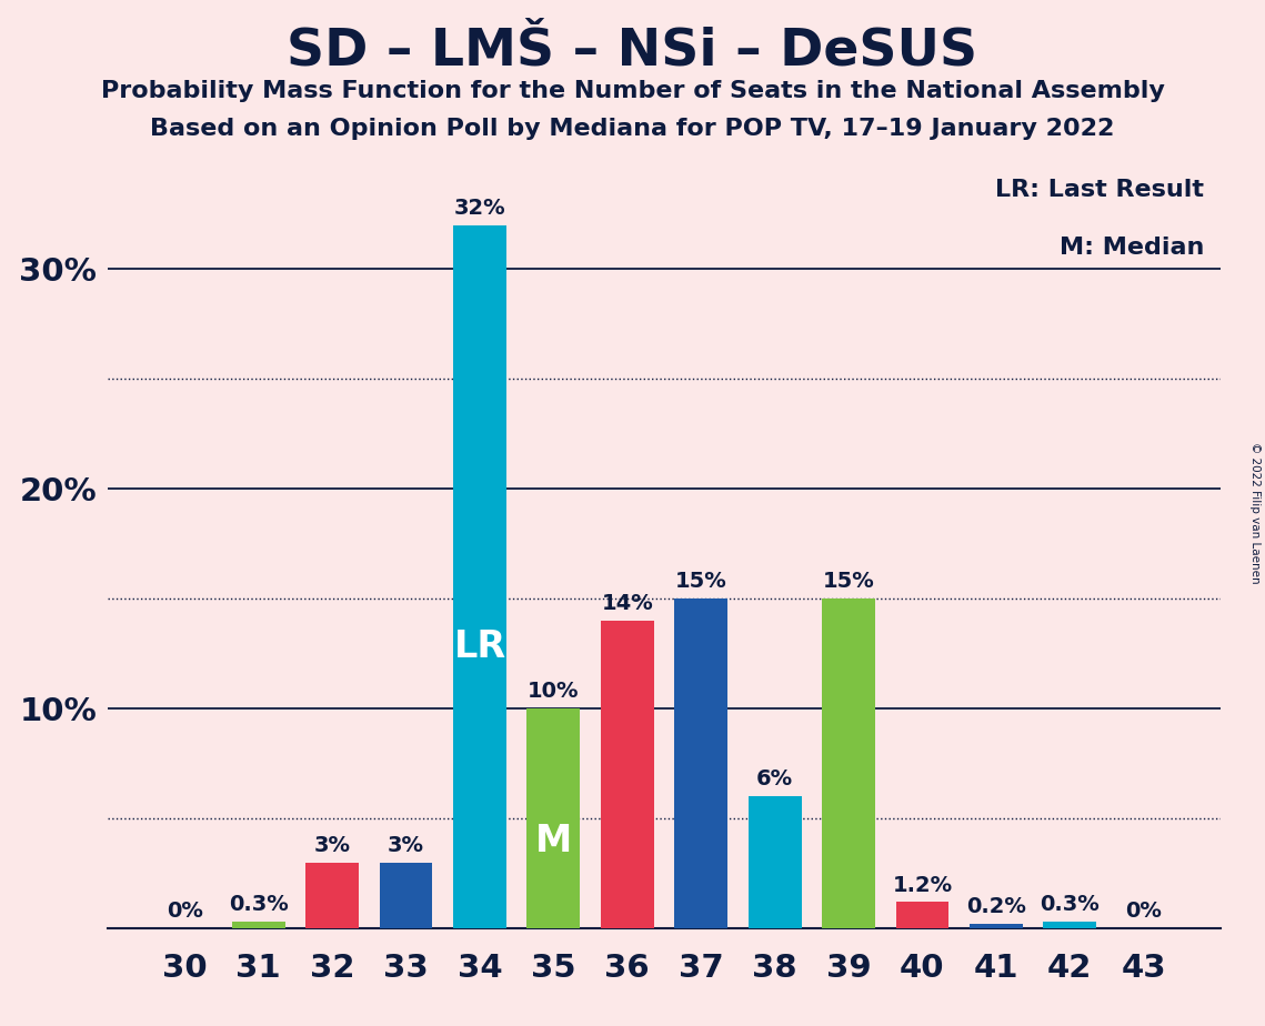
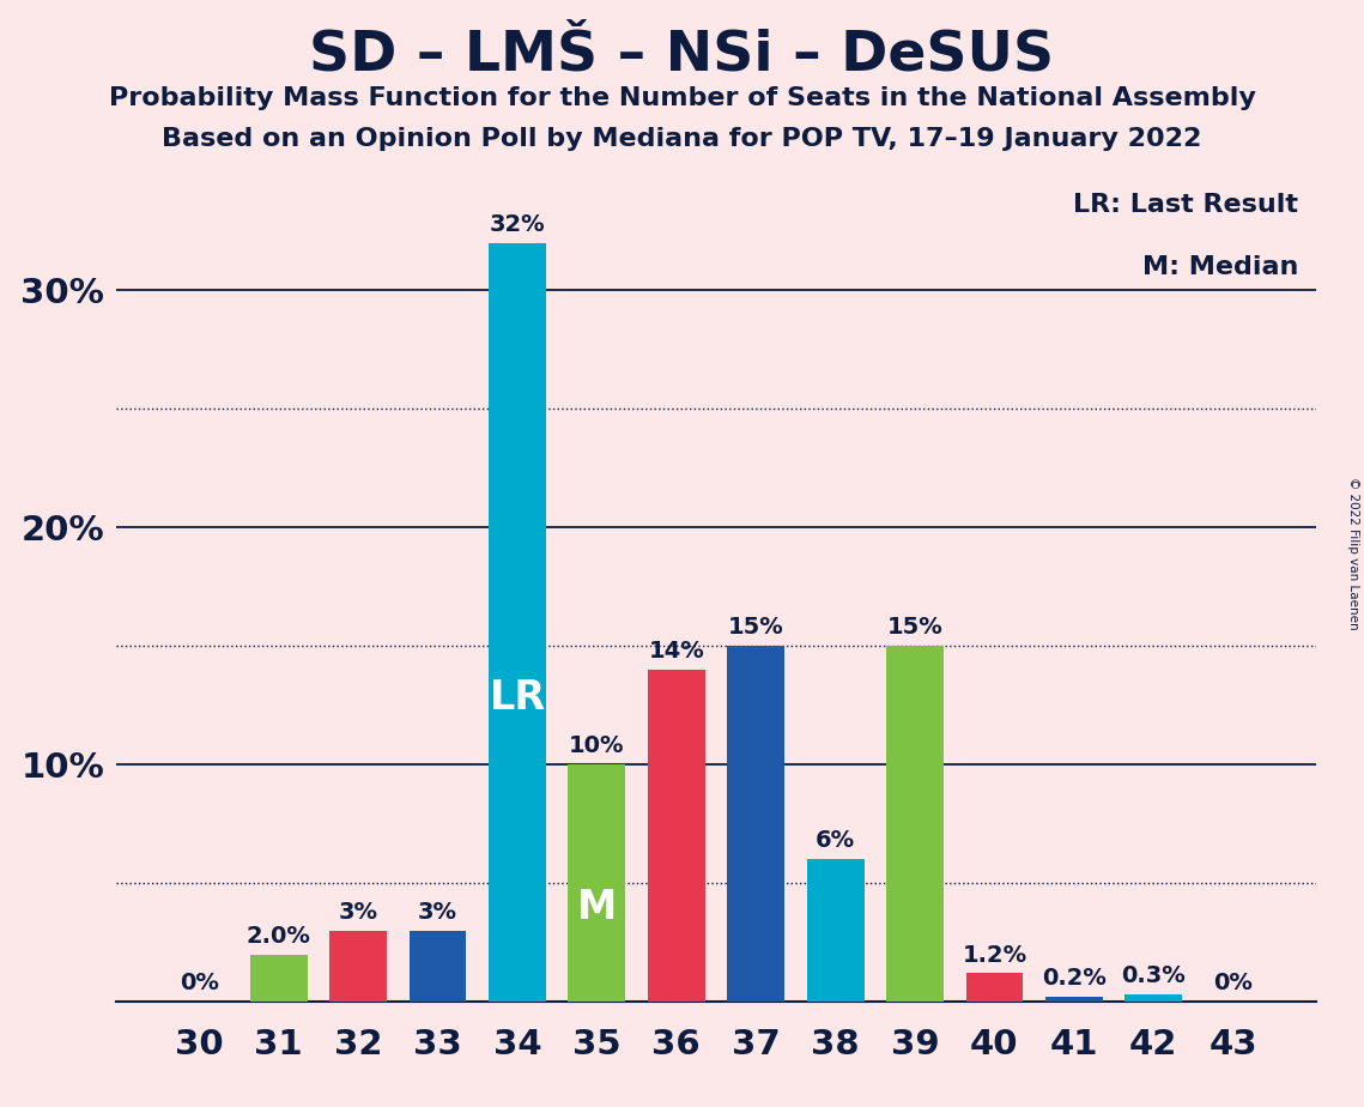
31: 0.3% -> 2.0%
